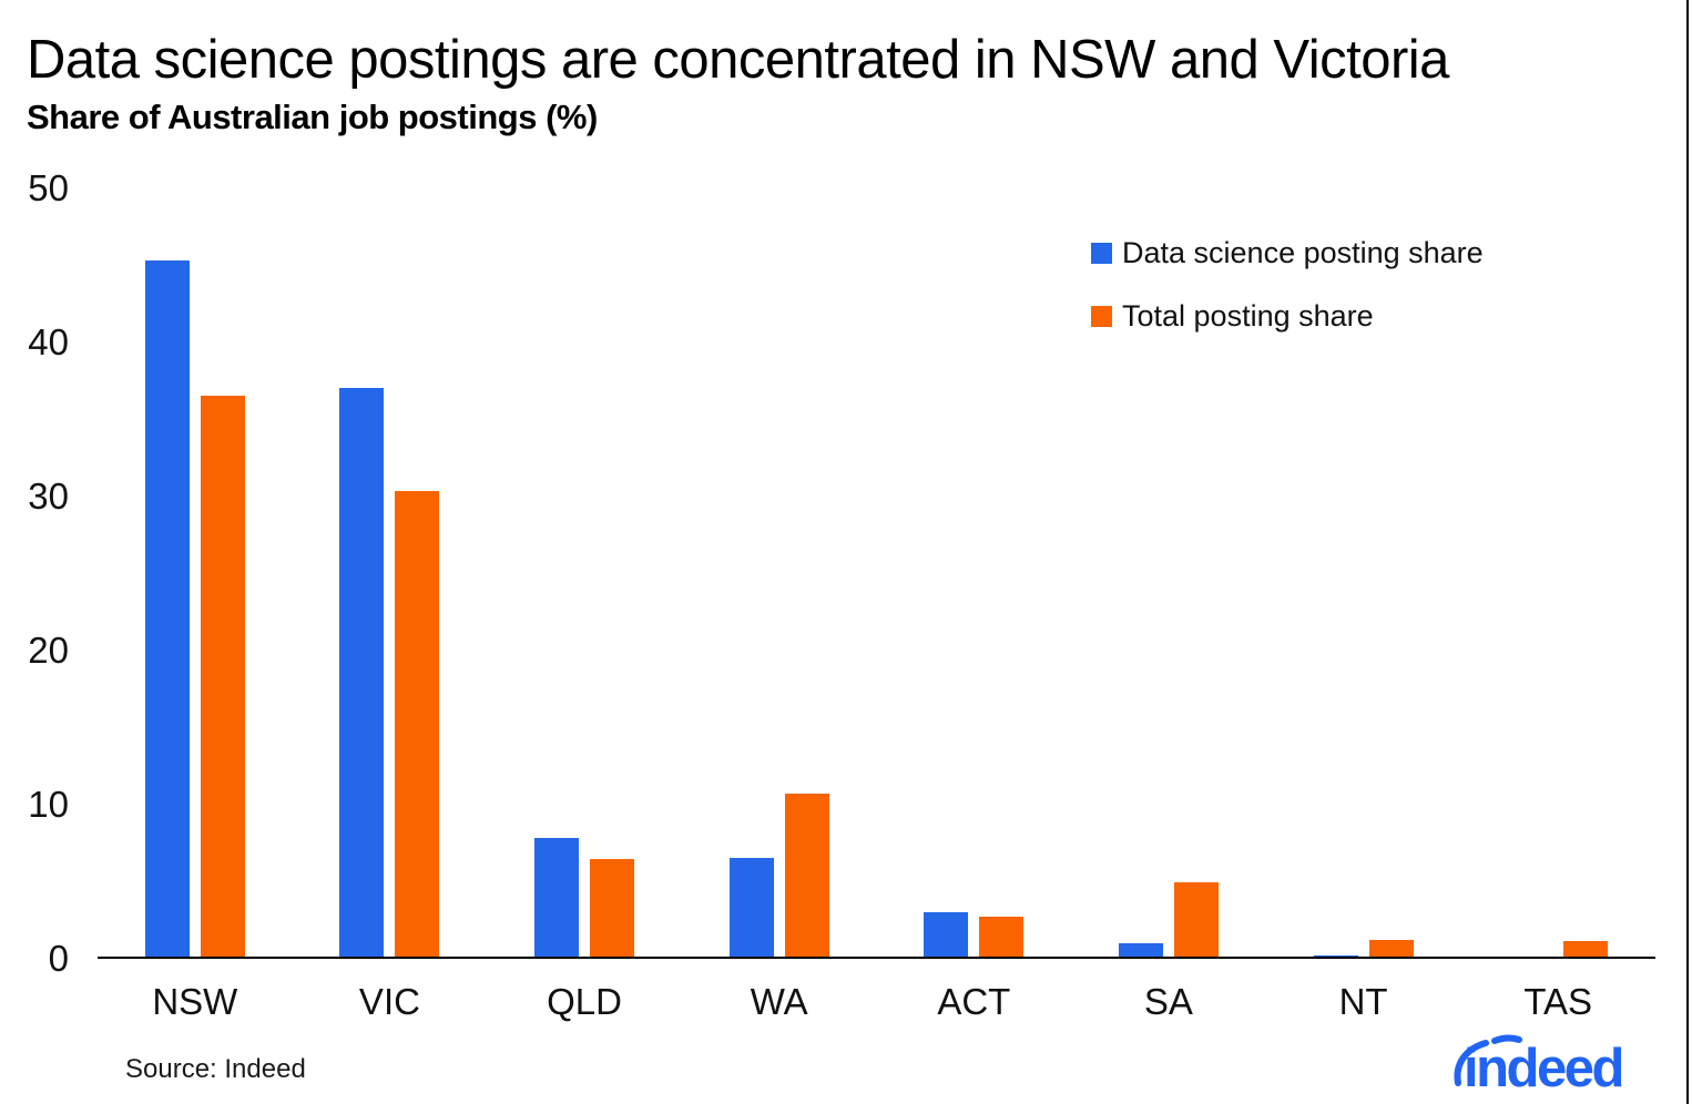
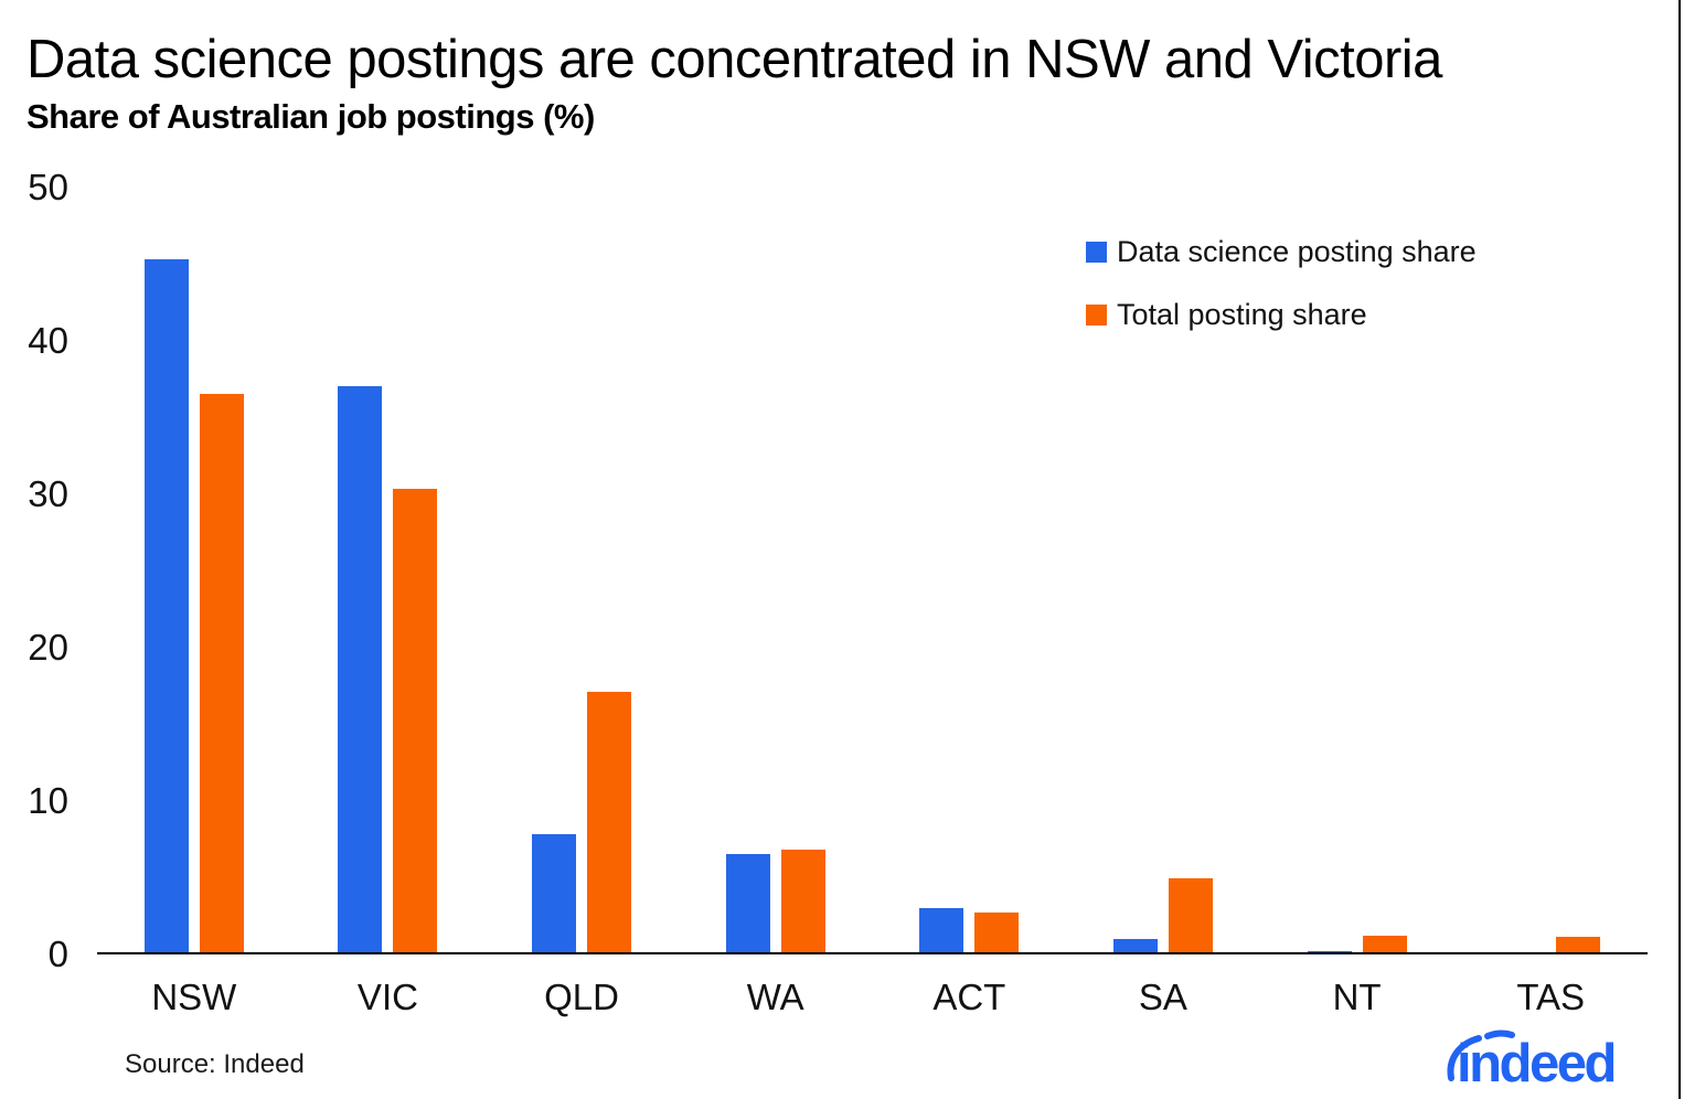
Total posting share/QLD: 6.3 -> 17.0
Total posting share/WA: 10.6 -> 6.7
